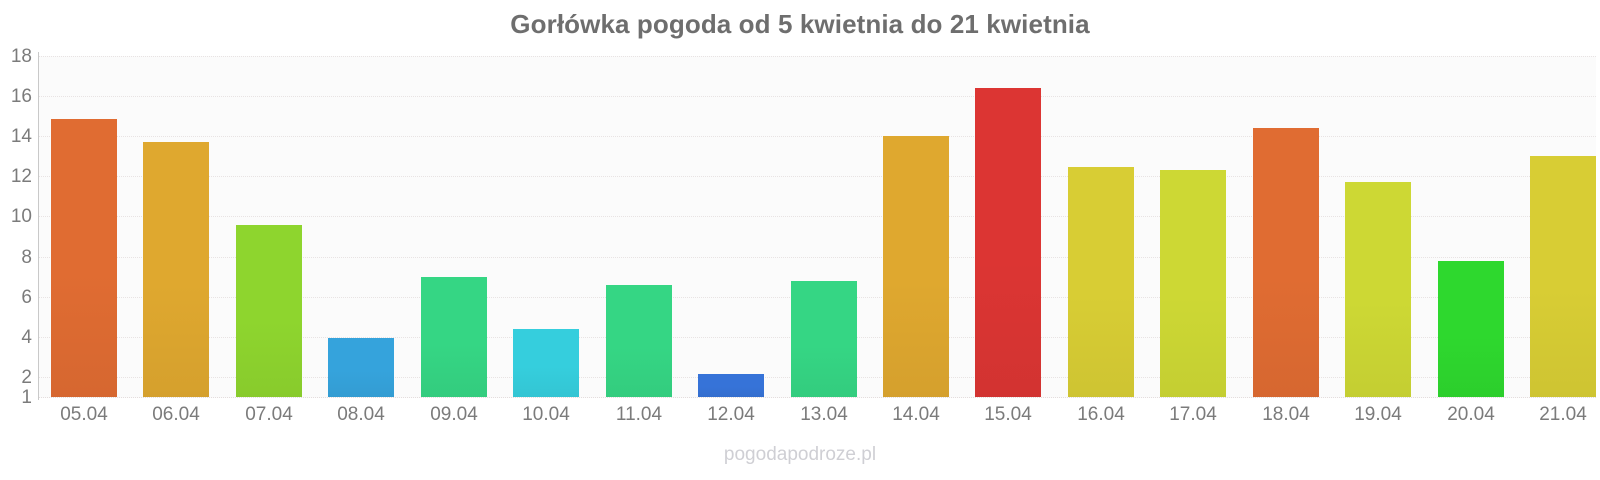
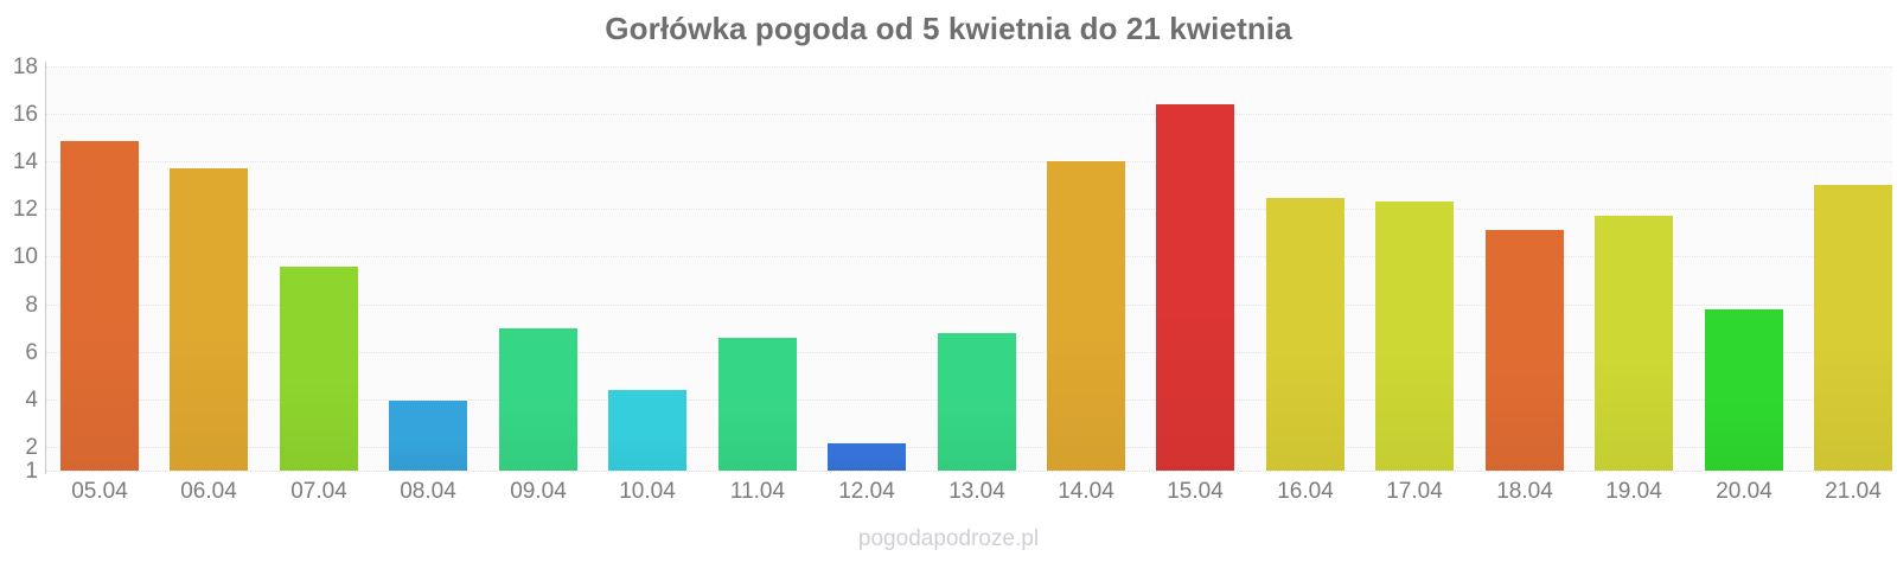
18.04: 14.4 -> 11.1
